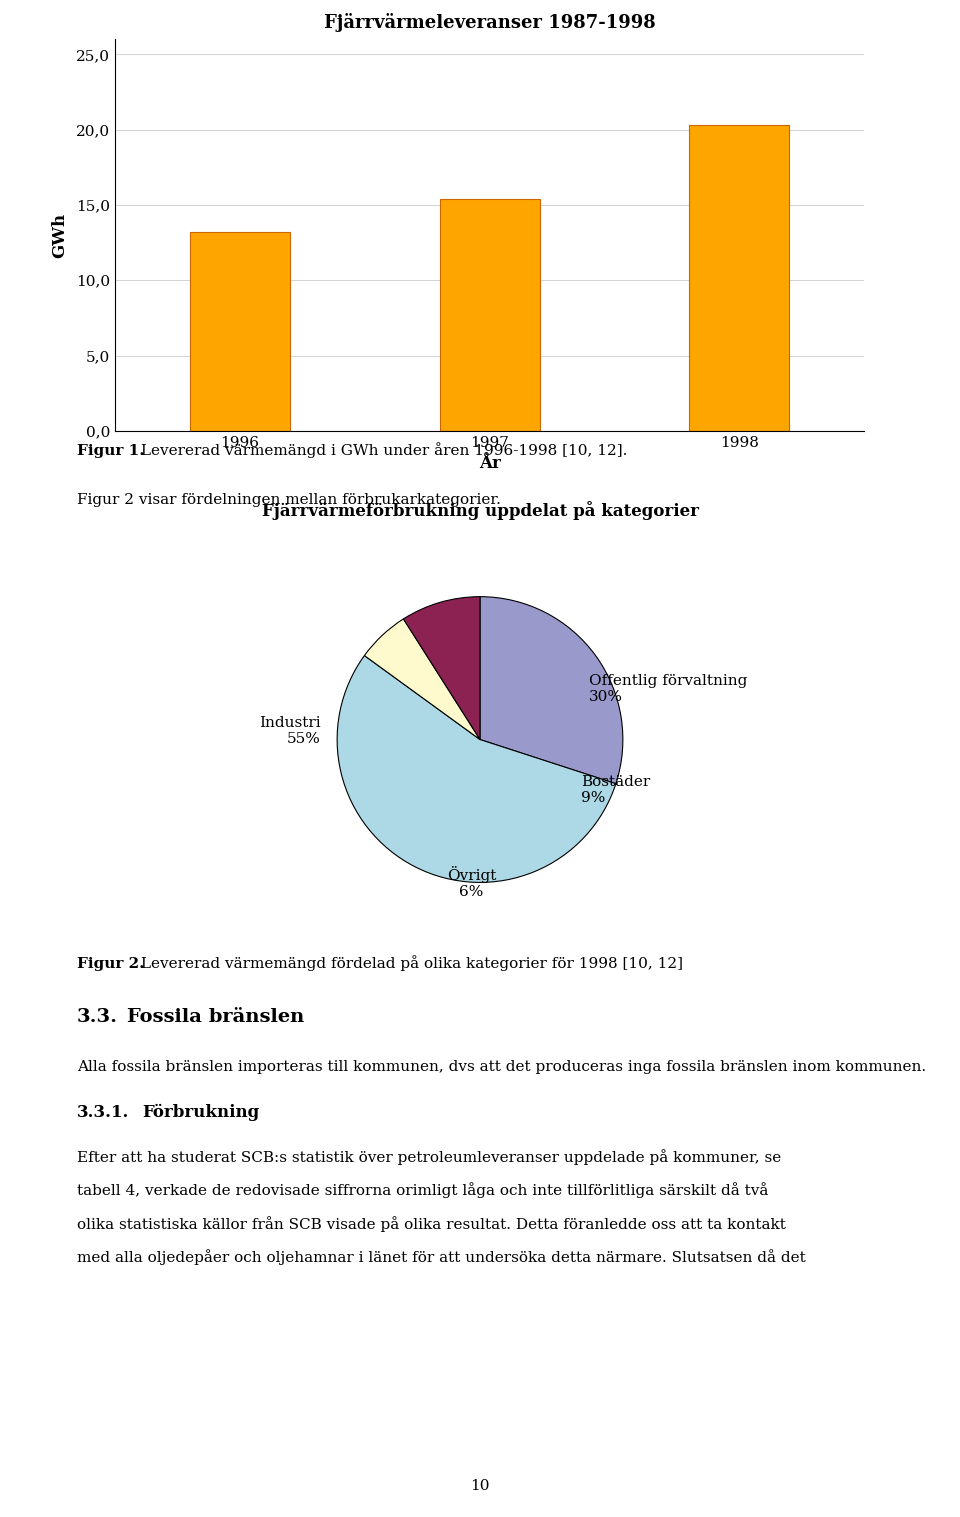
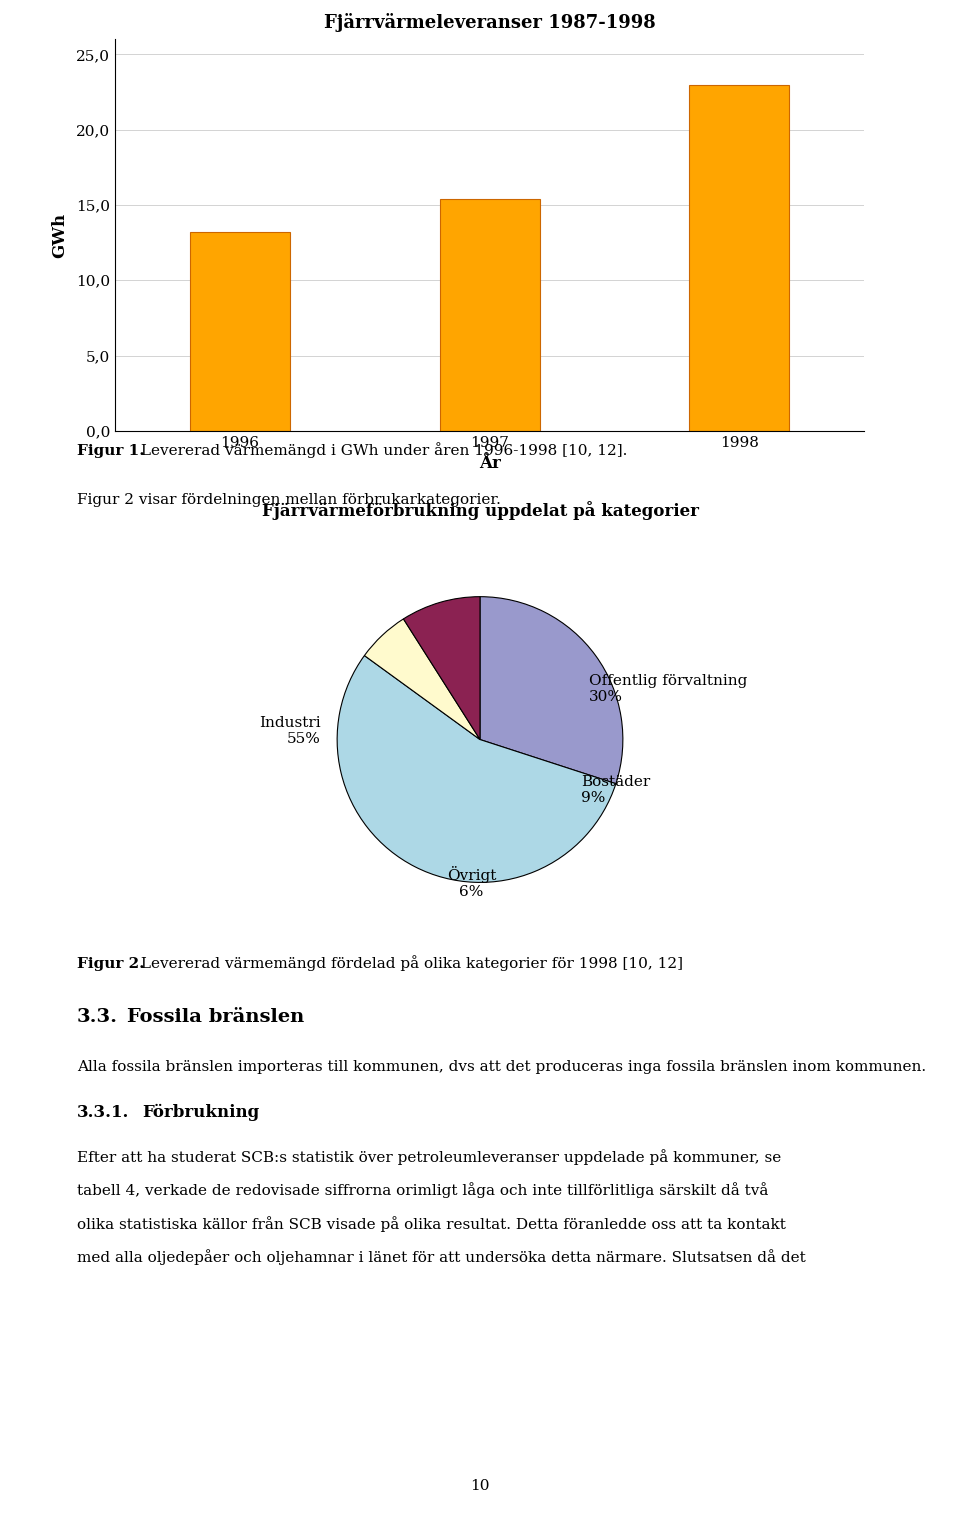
1998: 20,3 -> 23,0
